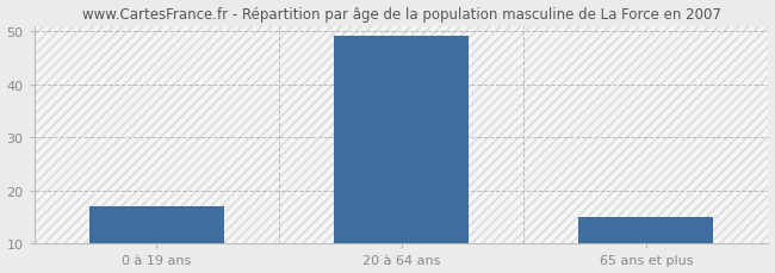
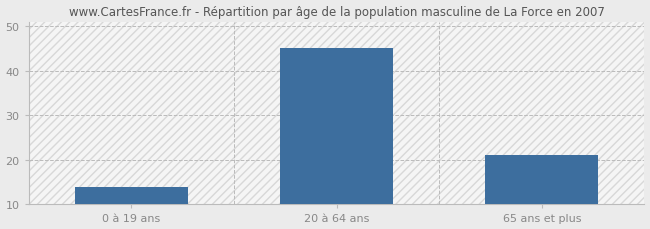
0 à 19 ans: 17 -> 14
20 à 64 ans: 49 -> 45
65 ans et plus: 15 -> 21
